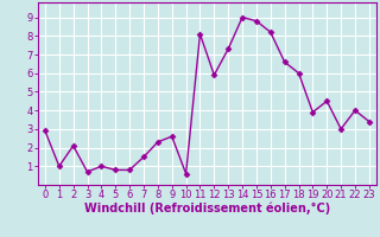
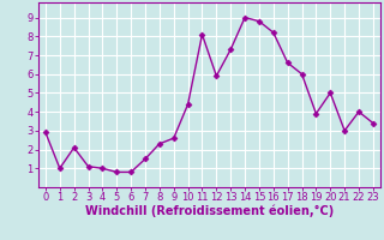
3: 0.7 -> 1.1
10: 0.6 -> 4.4
20: 4.5 -> 5.0
